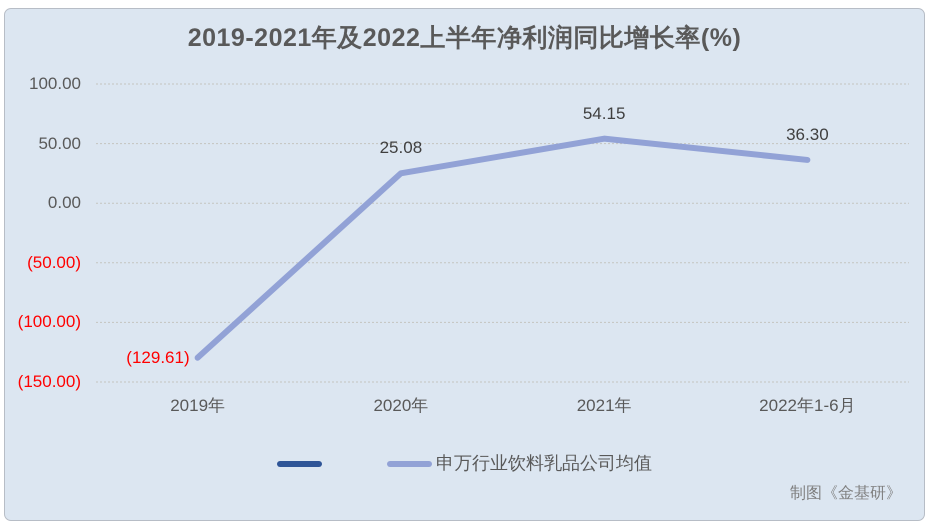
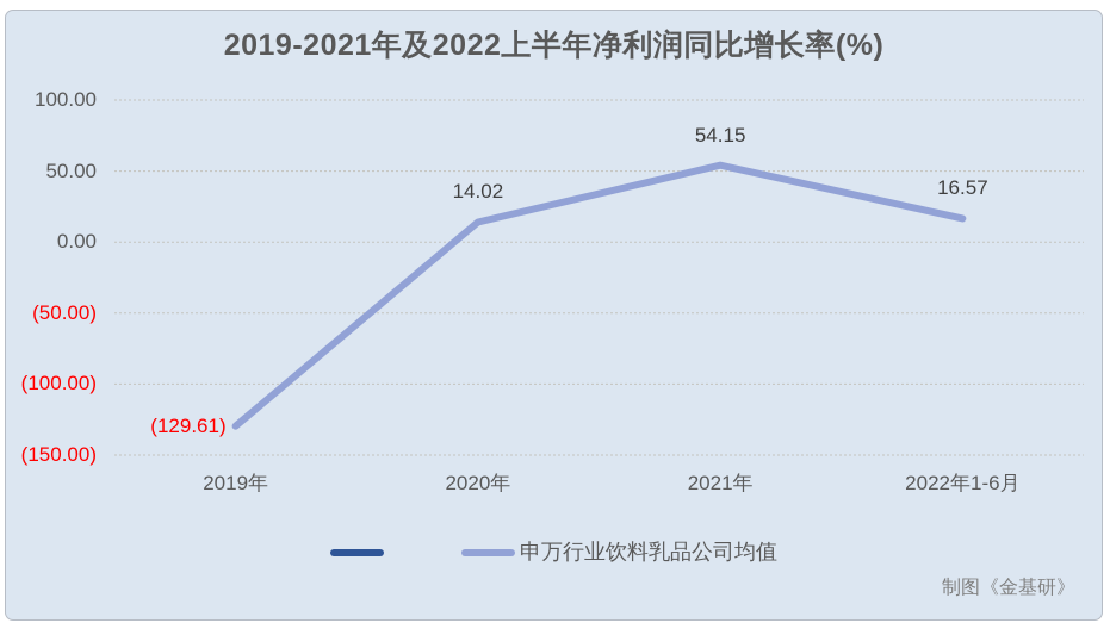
2020年: 25.08 -> 14.02
2022年1-6月: 36.30 -> 16.57
